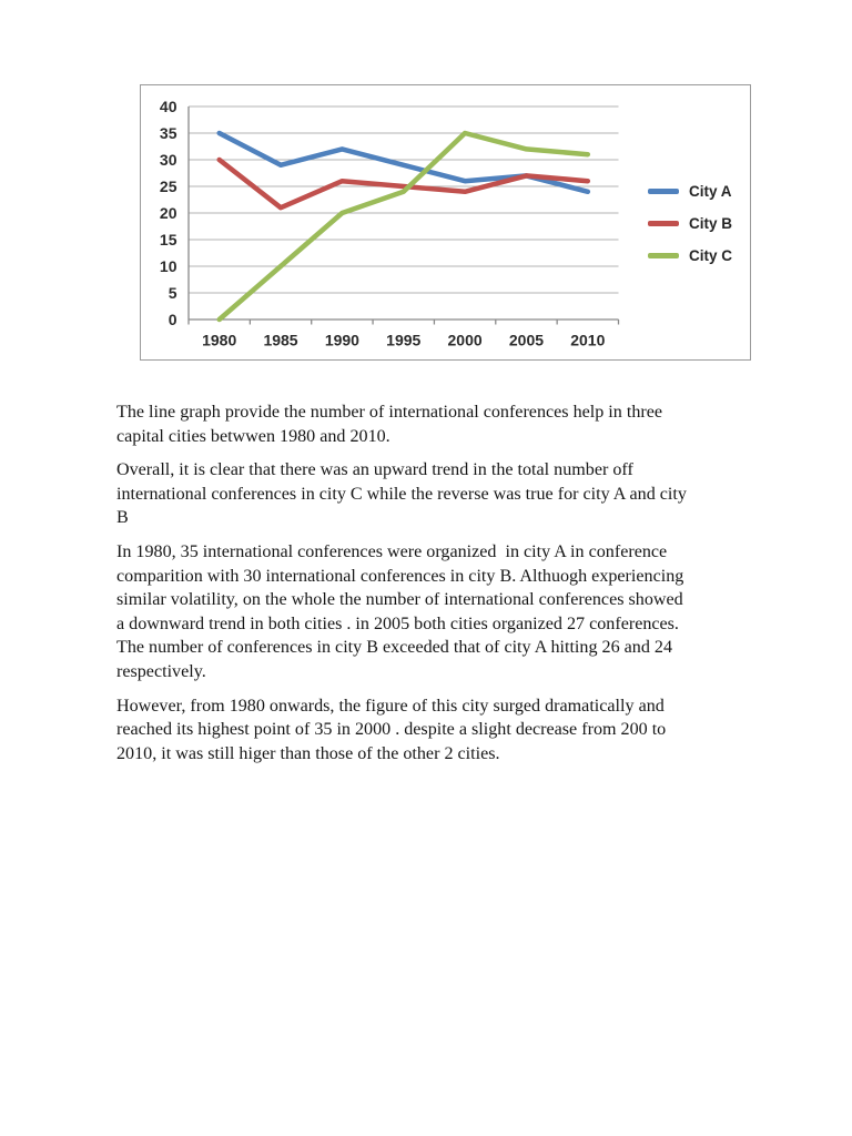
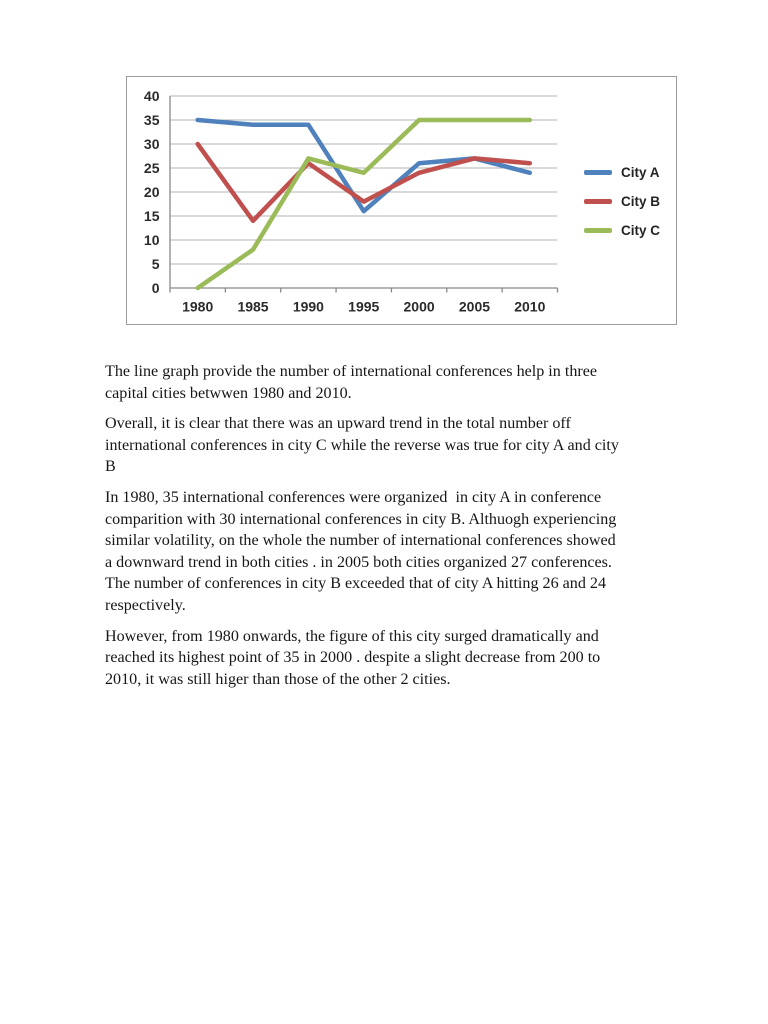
City A/1985: 29 -> 34
City B/1985: 21 -> 14
City C/1985: 10 -> 8
City A/1990: 32 -> 34
City C/1990: 20 -> 27
City A/1995: 29 -> 16
City B/1995: 25 -> 18
City C/2005: 32 -> 35
City C/2010: 31 -> 35
